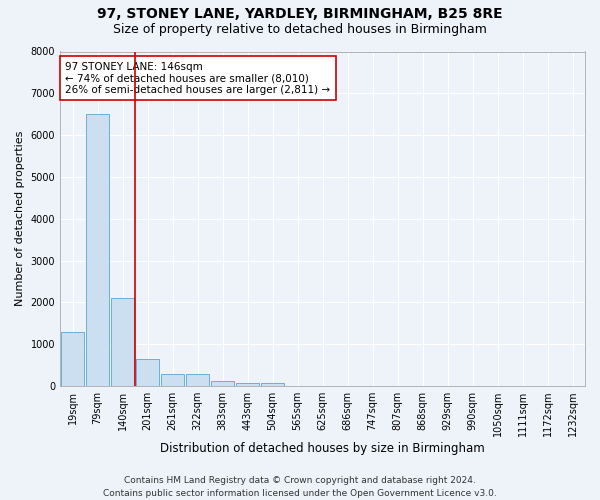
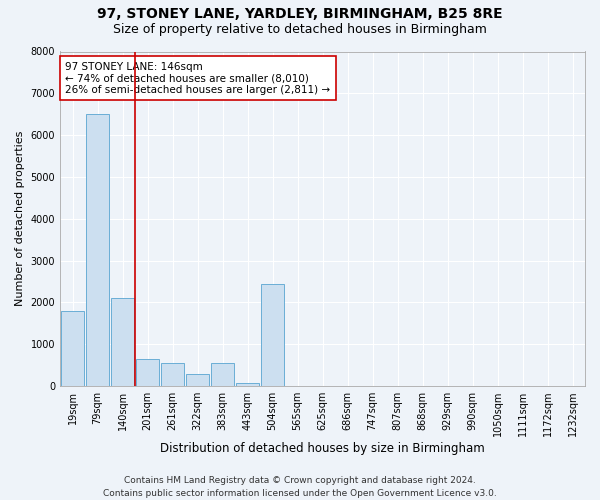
19sqm: 1300 -> 1800
261sqm: 300 -> 550
383sqm: 110 -> 550
504sqm: 70 -> 2450
